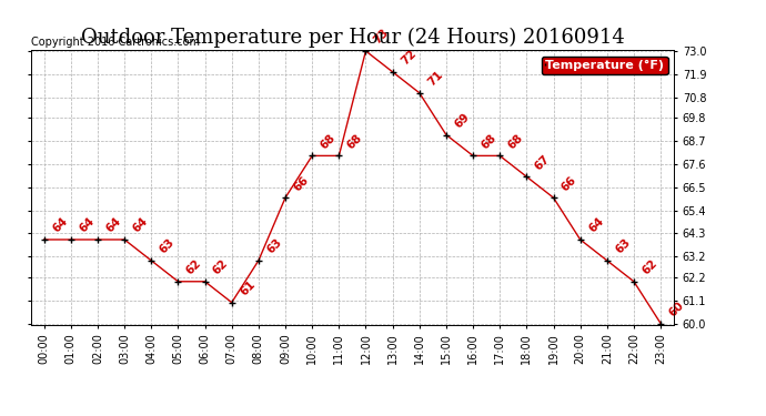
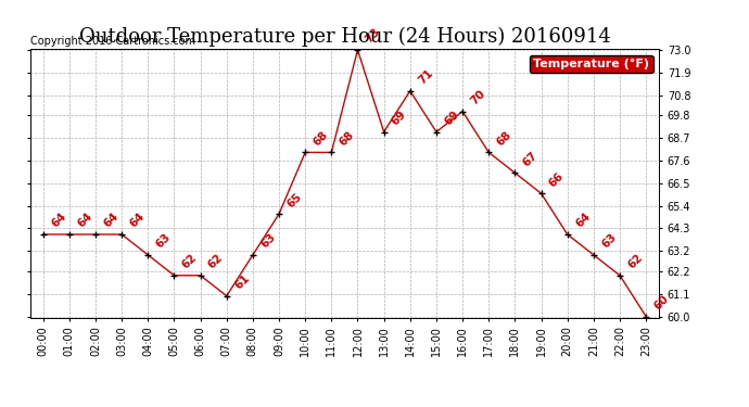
09:00: 66 -> 65
13:00: 72 -> 69
16:00: 68 -> 70
